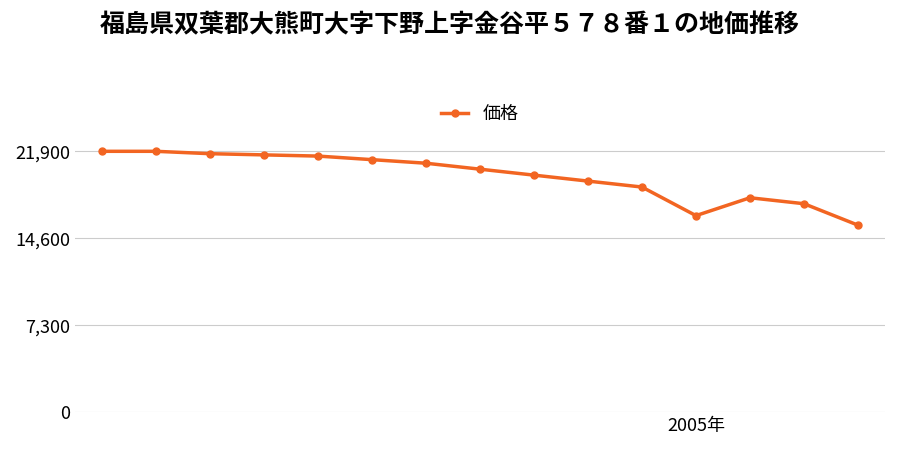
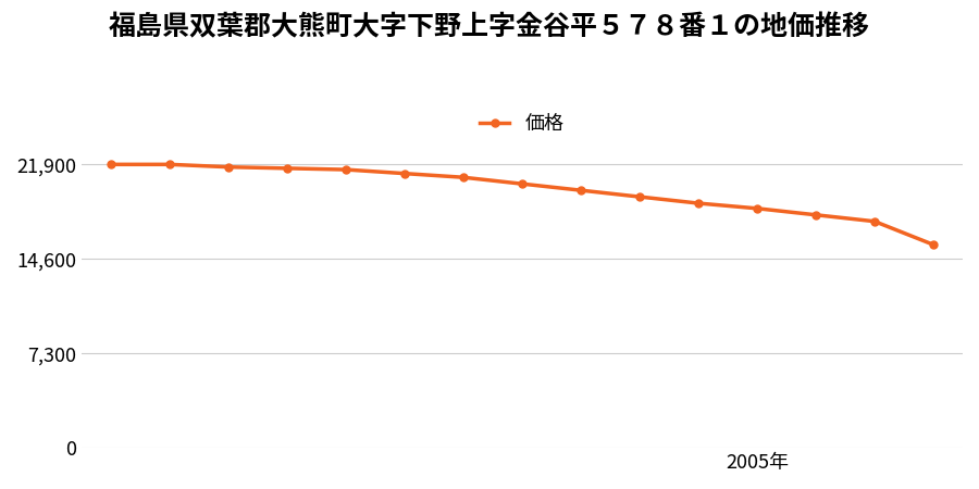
2005年: 16,500 -> 18,500
